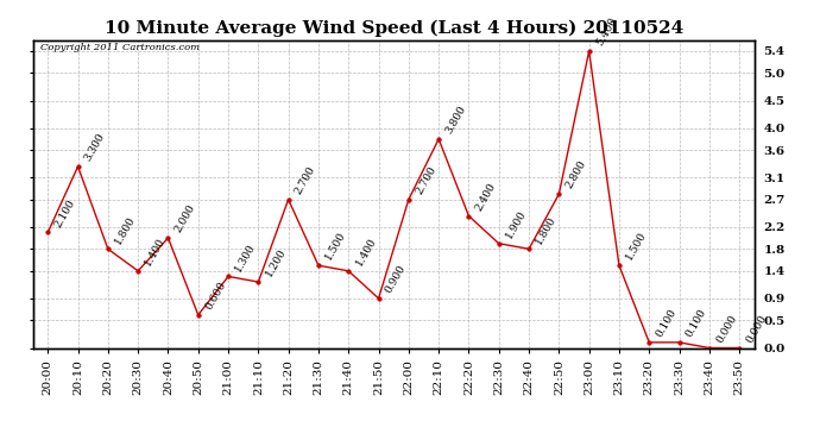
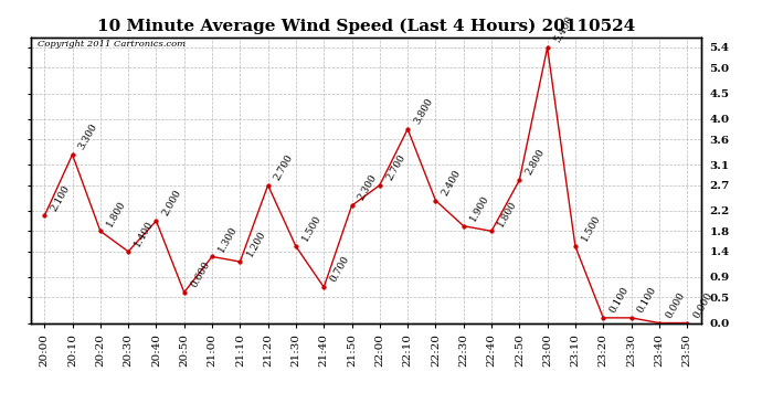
21:40: 1.400 -> 0.700
21:50: 0.900 -> 2.300
